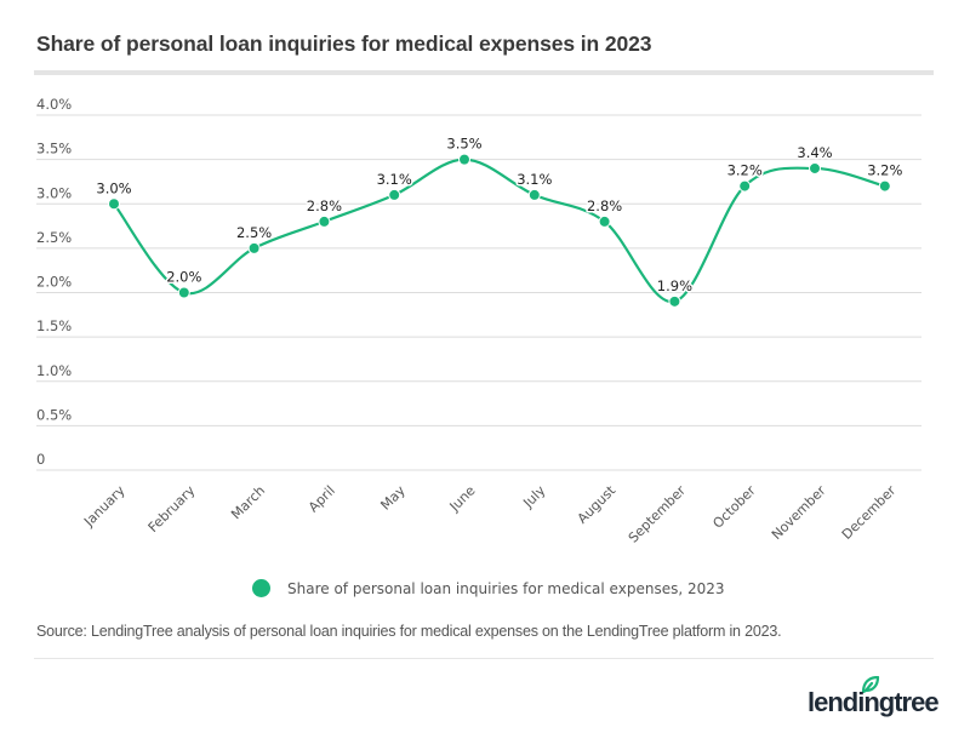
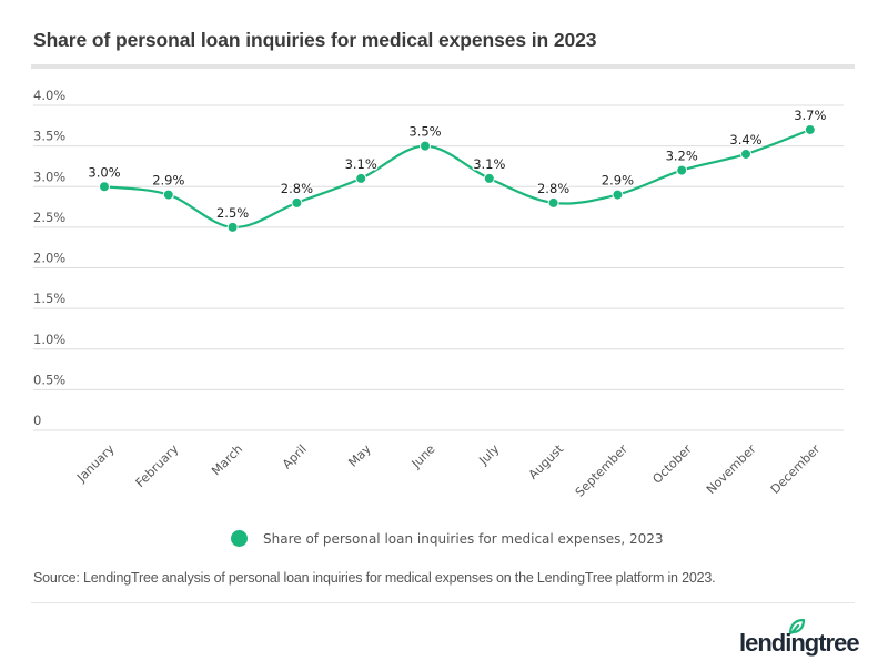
February: 2.0% -> 2.9%
September: 1.9% -> 2.9%
December: 3.2% -> 3.7%
